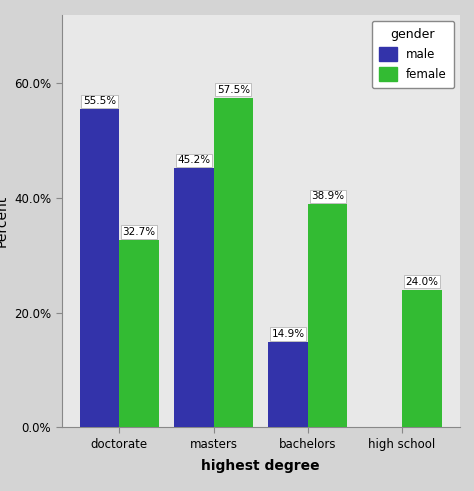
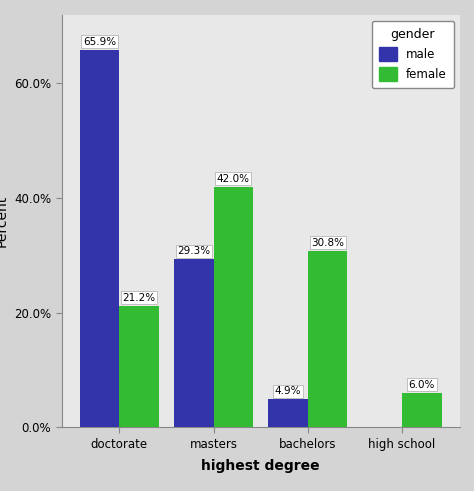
male/doctorate: 55.5% -> 65.9%
female/doctorate: 32.7% -> 21.2%
male/masters: 45.2% -> 29.3%
female/masters: 57.5% -> 42.0%
male/bachelors: 14.9% -> 4.9%
female/bachelors: 38.9% -> 30.8%
female/high school: 24.0% -> 6.0%
